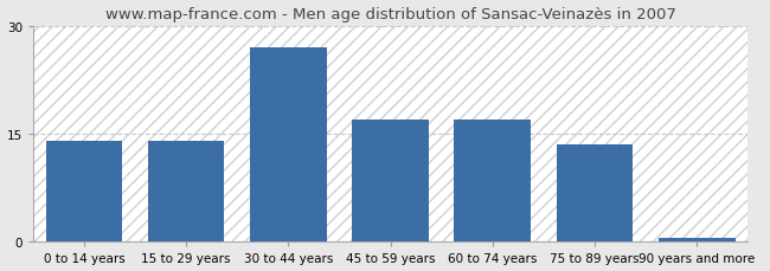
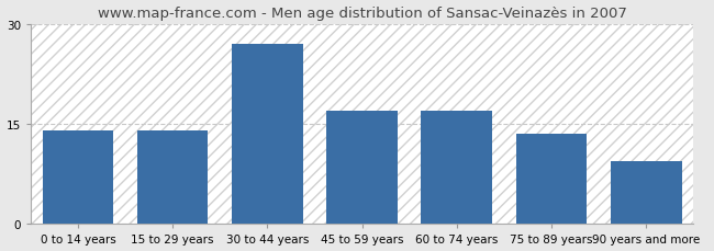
90 years and more: 0.5 -> 9.4
